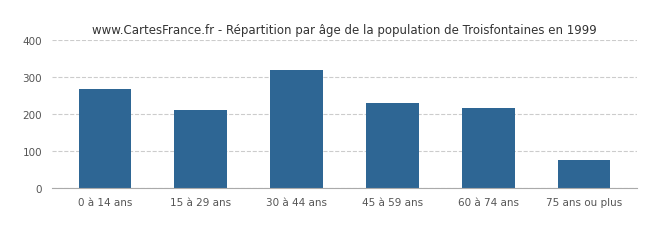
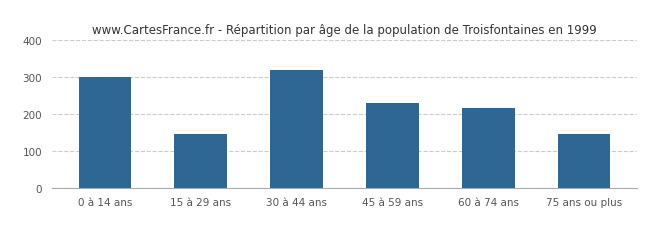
0 à 14 ans: 268 -> 300
15 à 29 ans: 212 -> 145
75 ans ou plus: 75 -> 145
